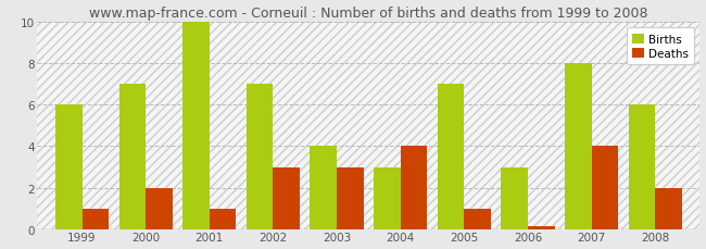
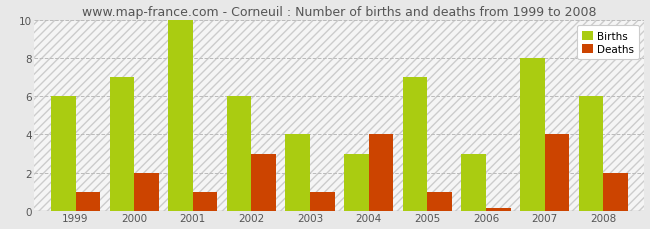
Births/2002: 7 -> 6
Deaths/2003: 3.0 -> 1.0
